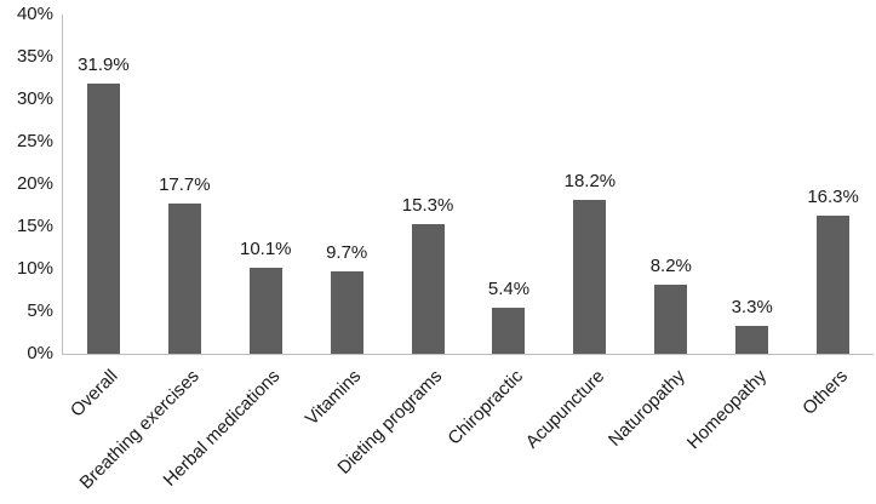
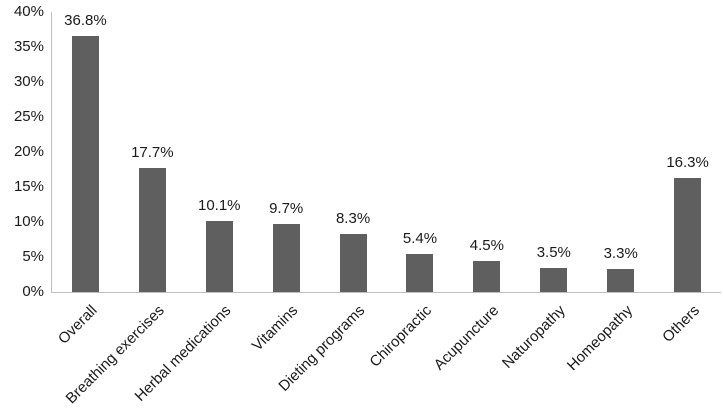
Overall: 31.9% -> 36.8%
Dieting programs: 15.3% -> 8.3%
Acupuncture: 18.2% -> 4.5%
Naturopathy: 8.2% -> 3.5%
